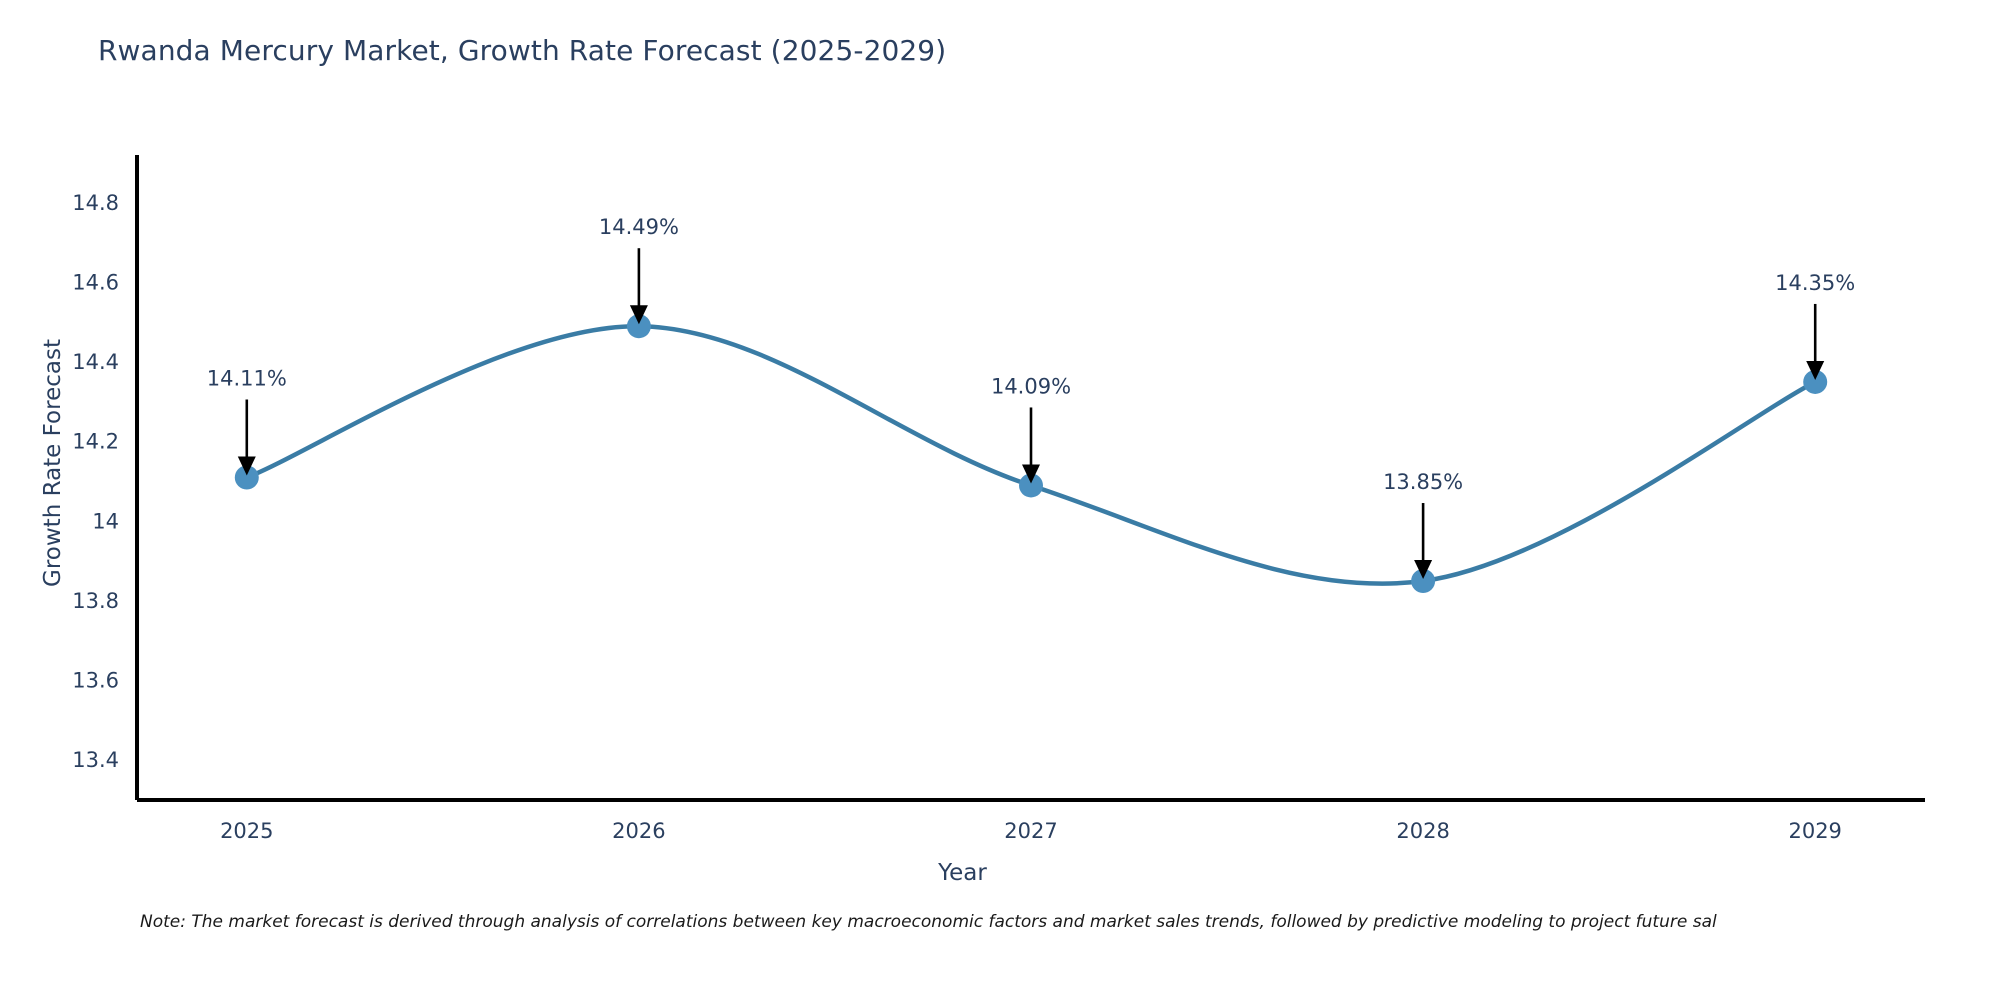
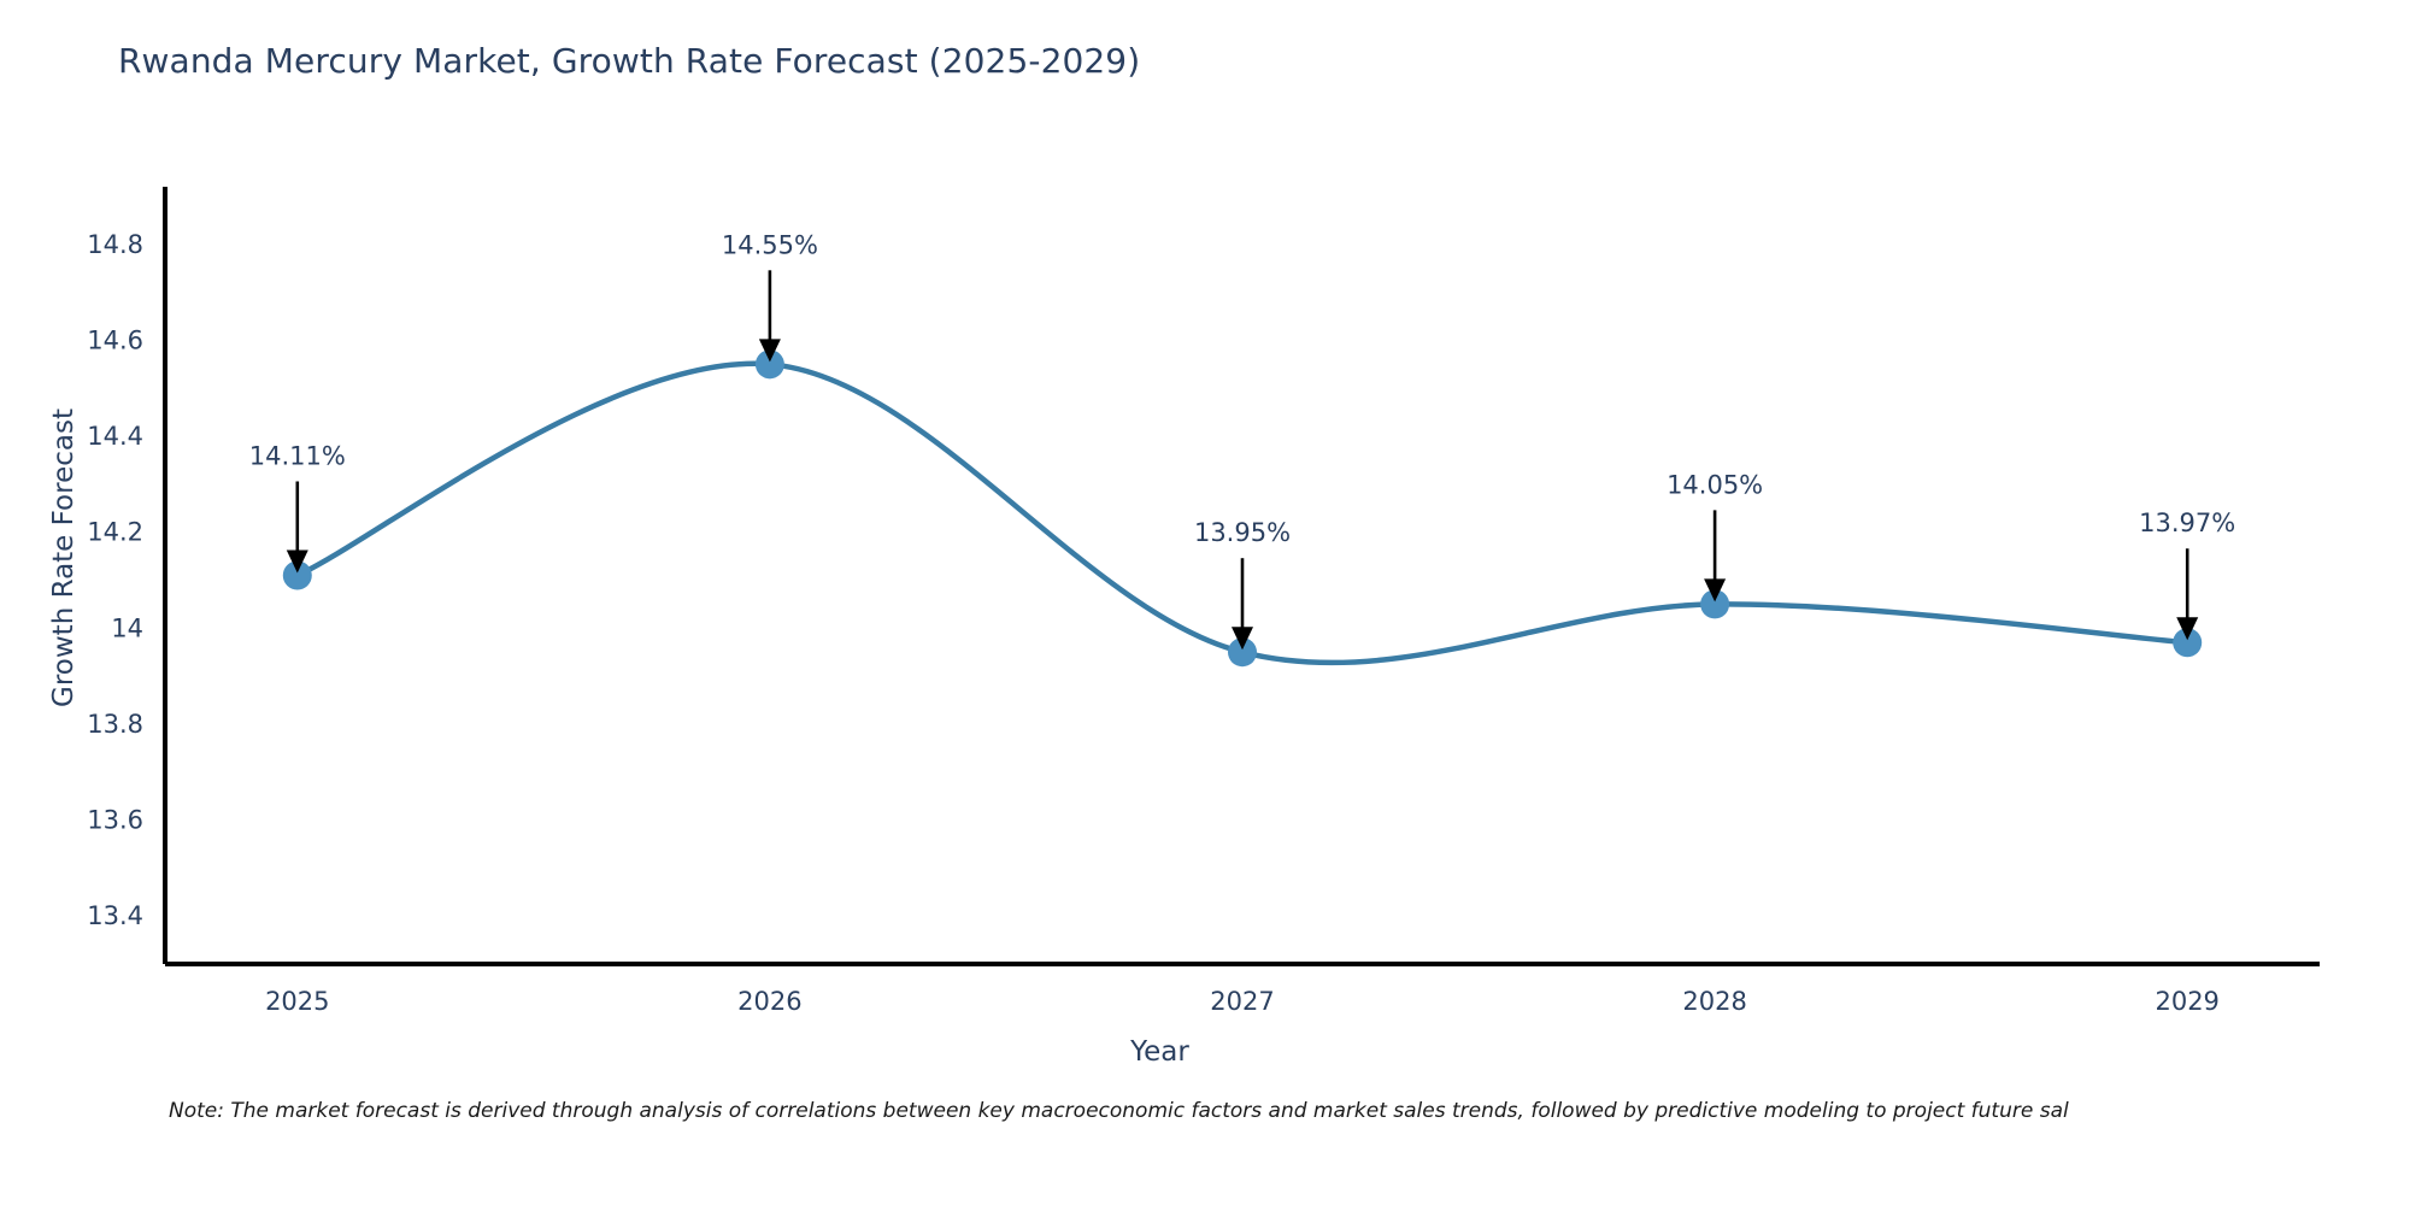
2026: 14.49% -> 14.55%
2027: 14.09% -> 13.95%
2028: 13.85% -> 14.05%
2029: 14.35% -> 13.97%
